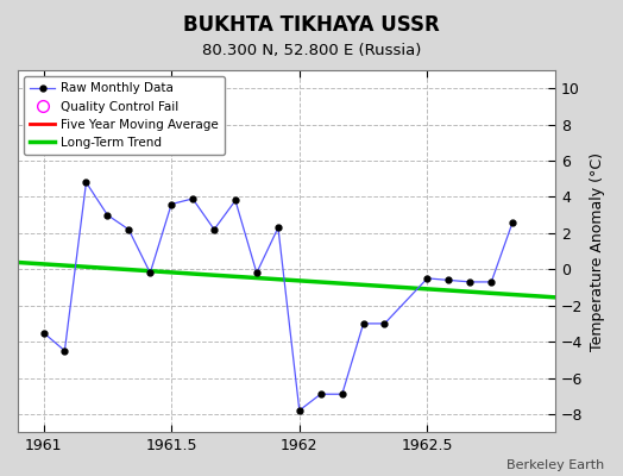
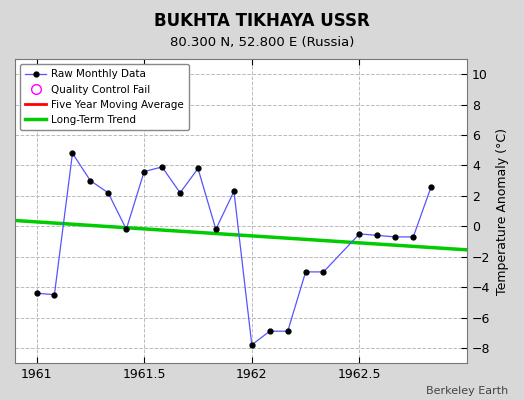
1961: -3.5 -> -4.4
